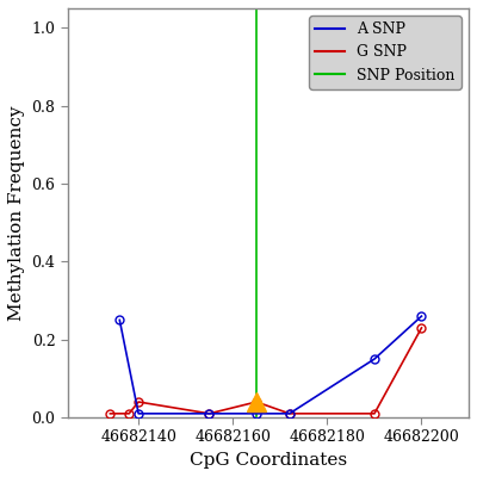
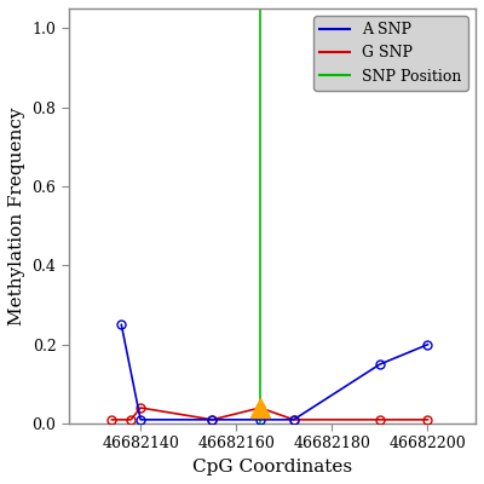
A SNP/46682200: 0.26 -> 0.20
G SNP/46682200: 0.23 -> 0.01
